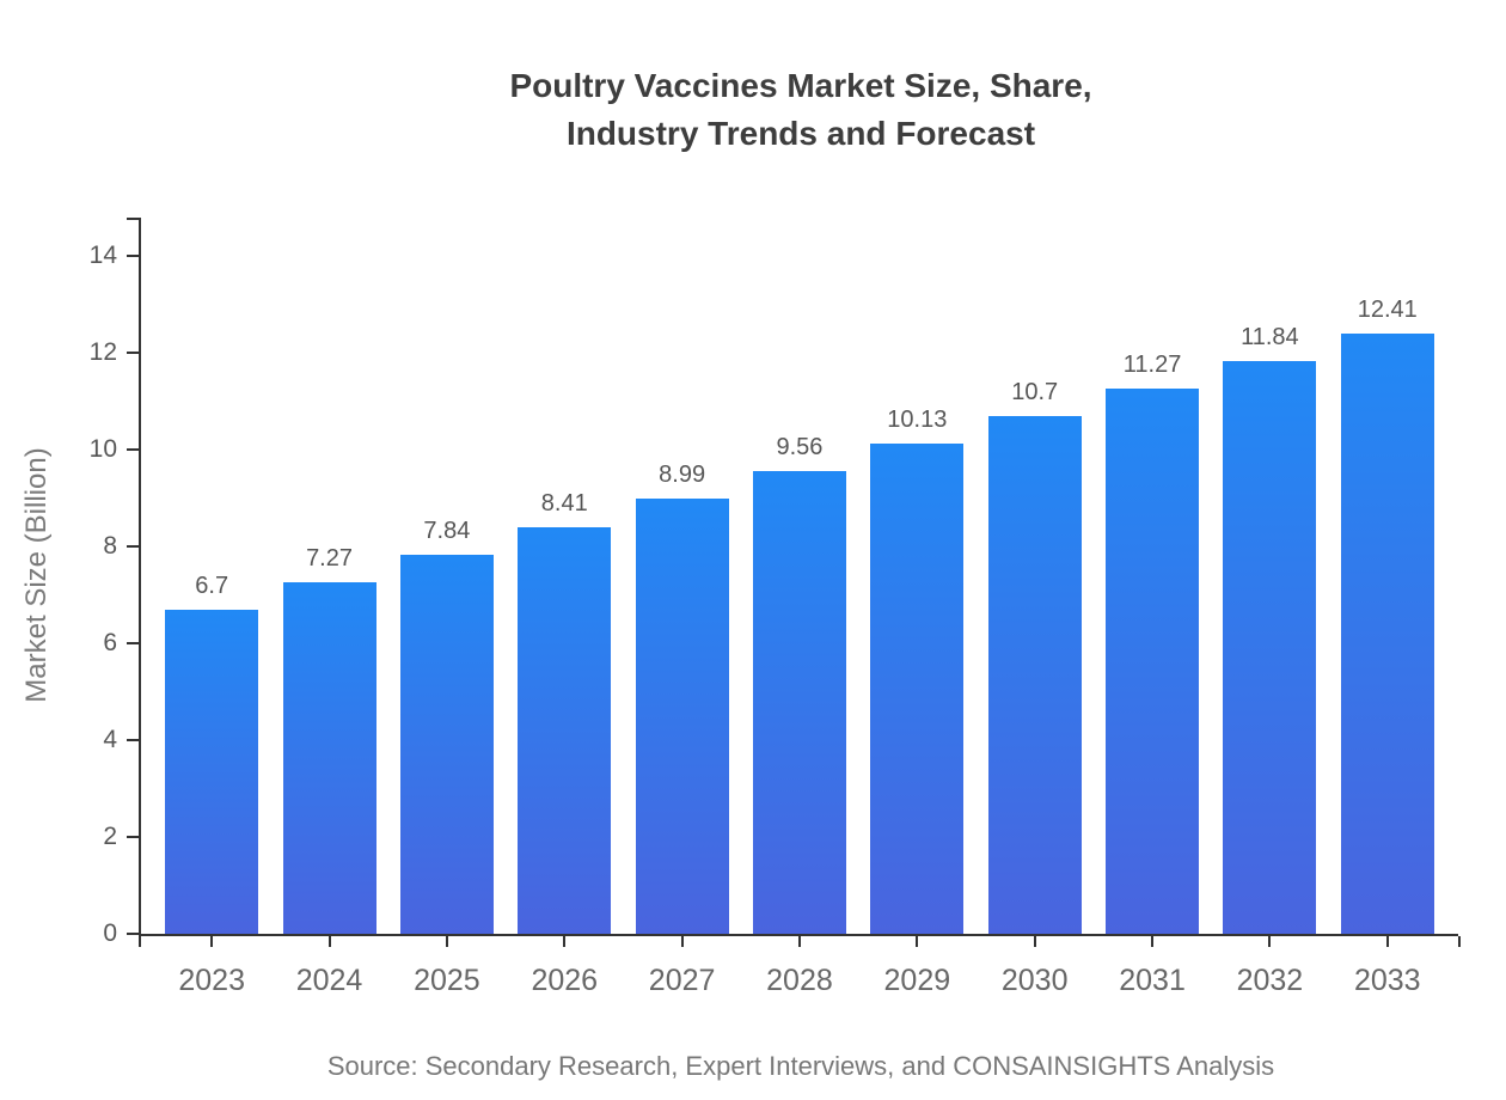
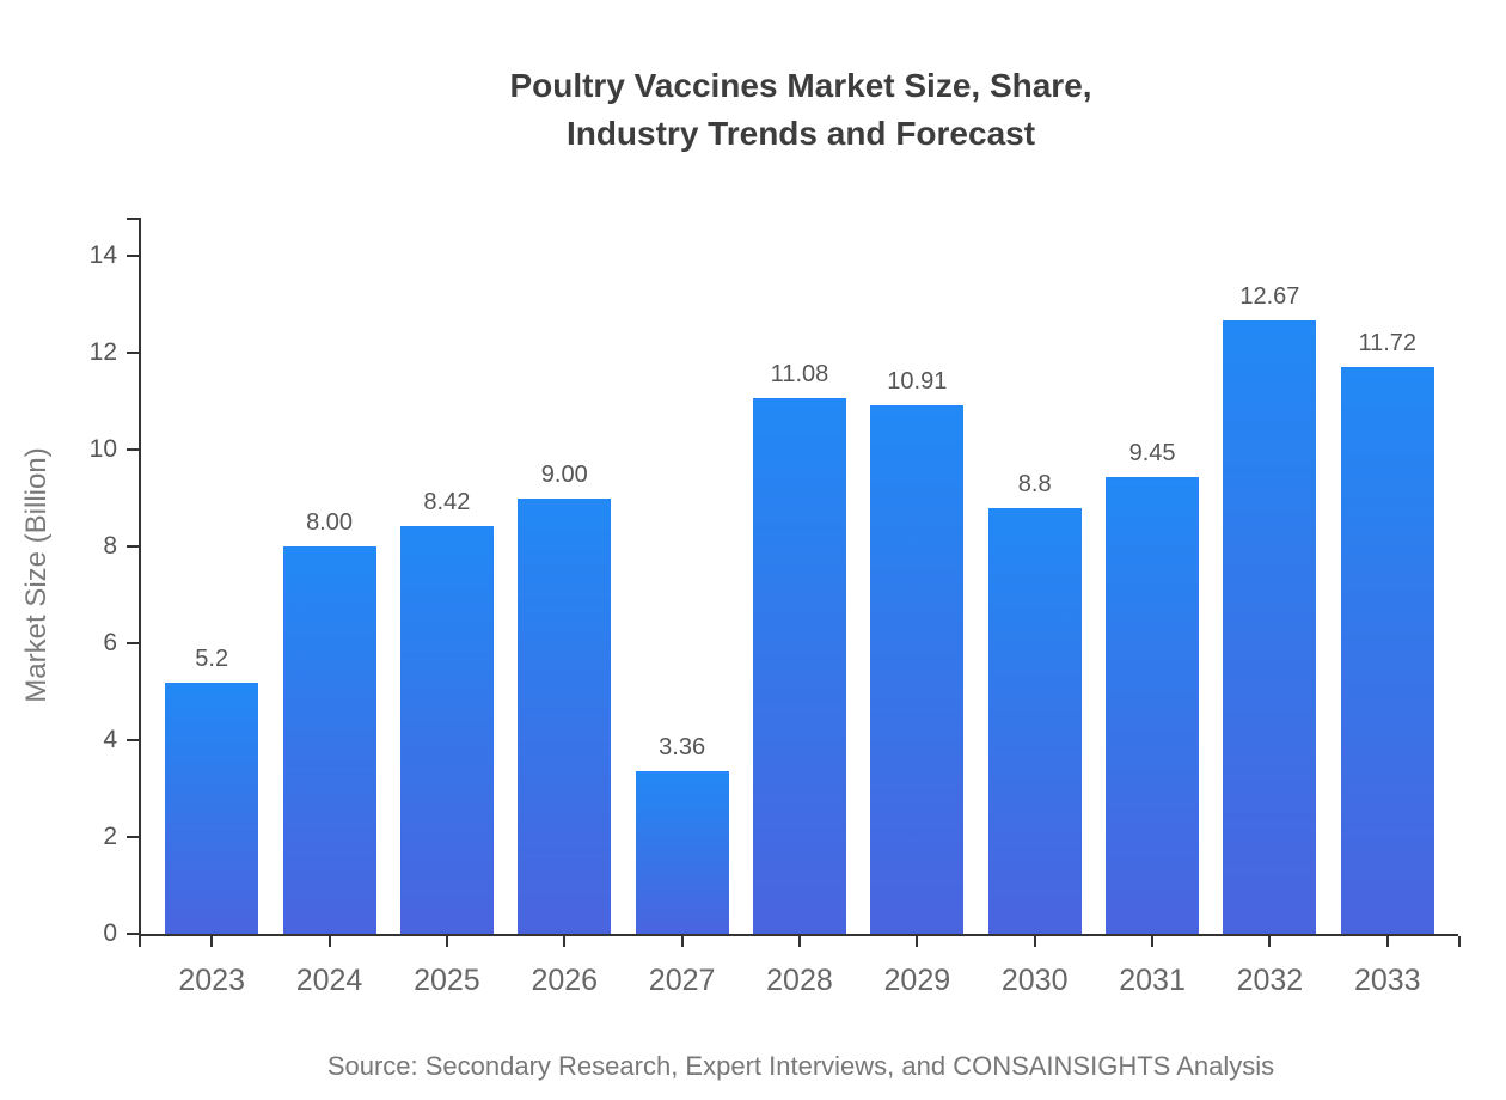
2023: 6.7 -> 5.2
2024: 7.27 -> 8.00
2025: 7.84 -> 8.42
2026: 8.41 -> 9.00
2027: 8.99 -> 3.36
2028: 9.56 -> 11.08
2029: 10.13 -> 10.91
2030: 10.7 -> 8.8
2031: 11.27 -> 9.45
2032: 11.84 -> 12.67
2033: 12.41 -> 11.72
